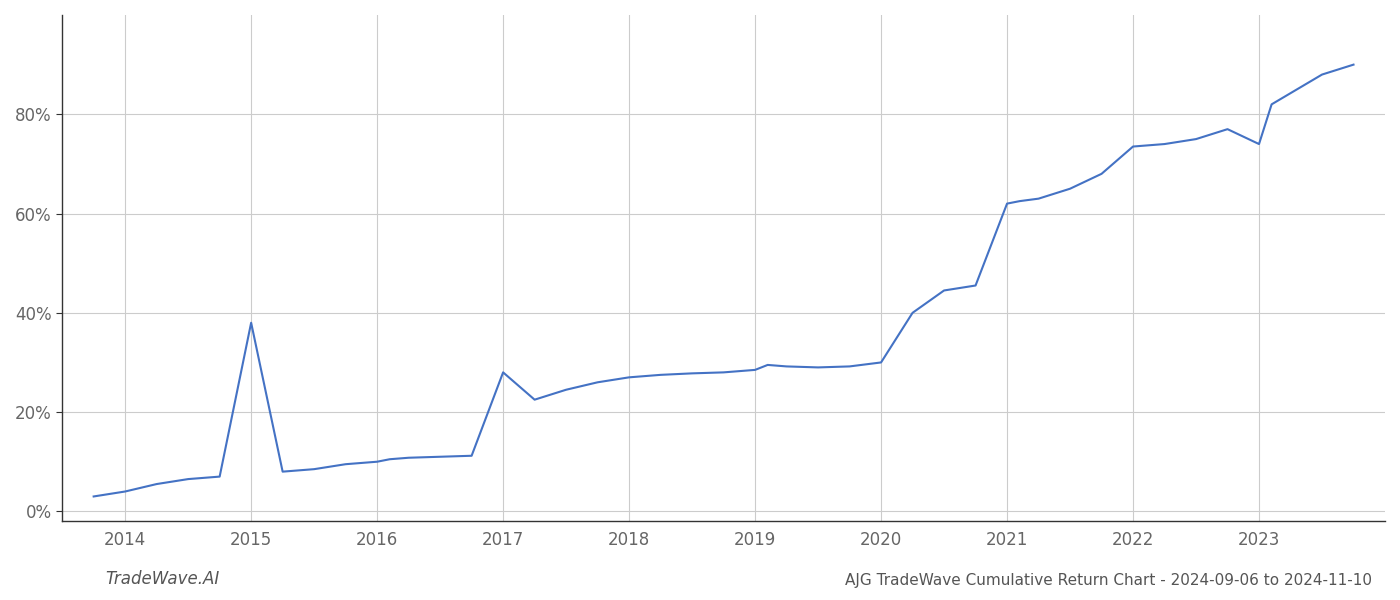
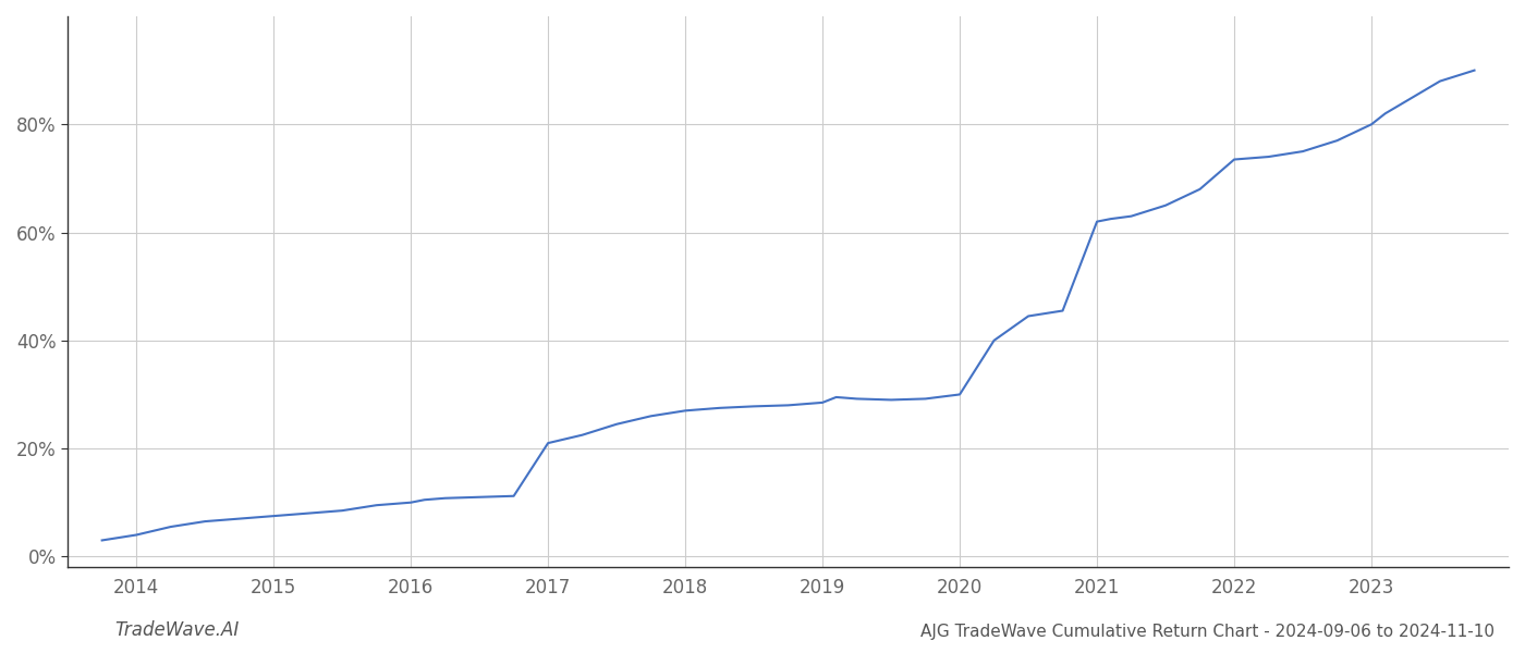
2015: 38.0% -> 7.5%
2017: 28.0% -> 21.0%
2023: 74.0% -> 80.0%
